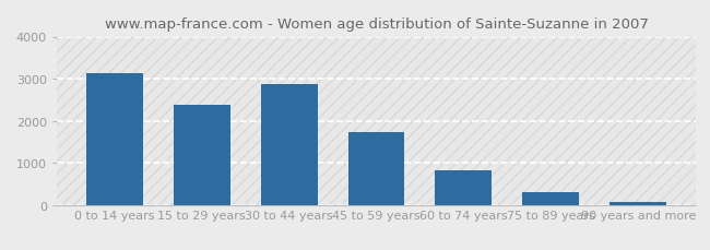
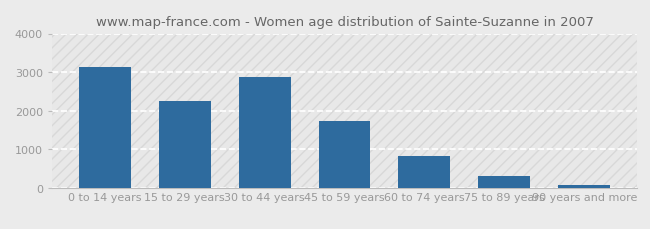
15 to 29 years: 2390 -> 2250
